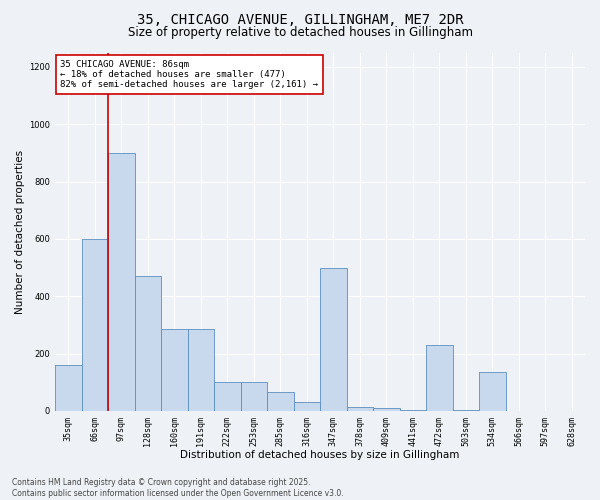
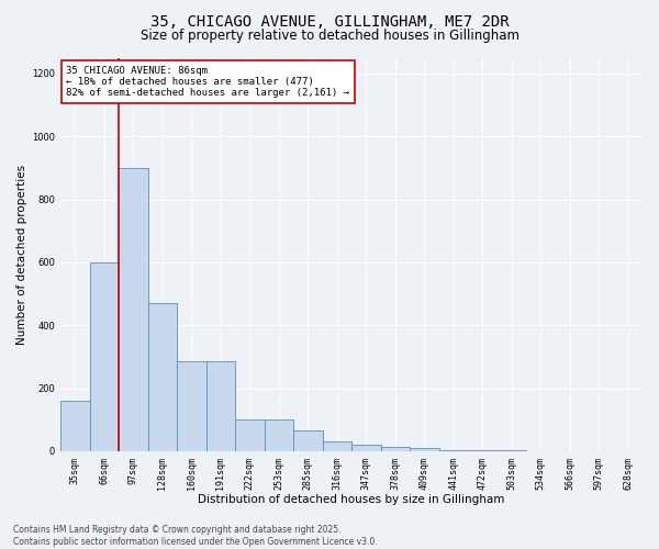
347sqm: 500 -> 20
472sqm: 230 -> 2
534sqm: 135 -> 1
